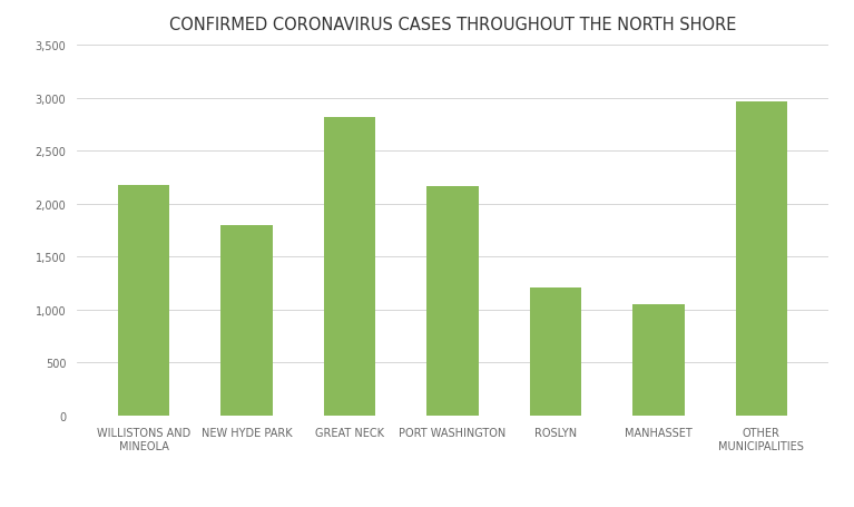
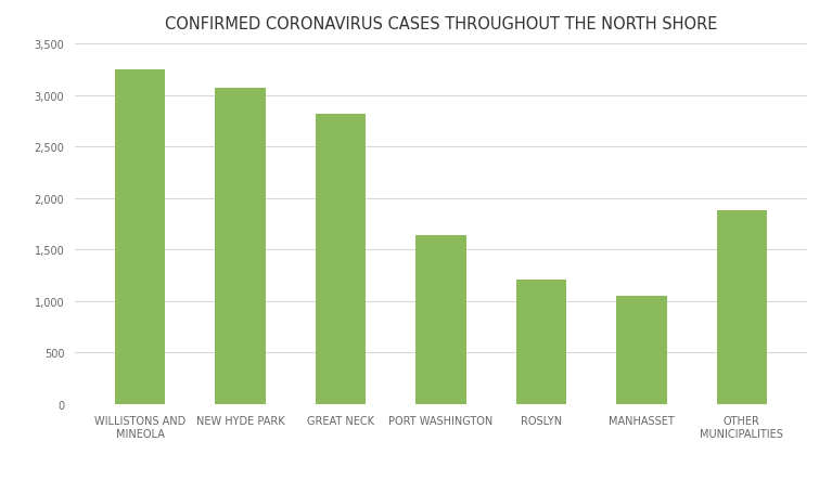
WILLISTONS AND MINEOLA: 2,180 -> 3,250
NEW HYDE PARK: 1,800 -> 3,070
PORT WASHINGTON: 2,160 -> 1,640
OTHER MUNICIPALITIES: 2,960 -> 1,880
